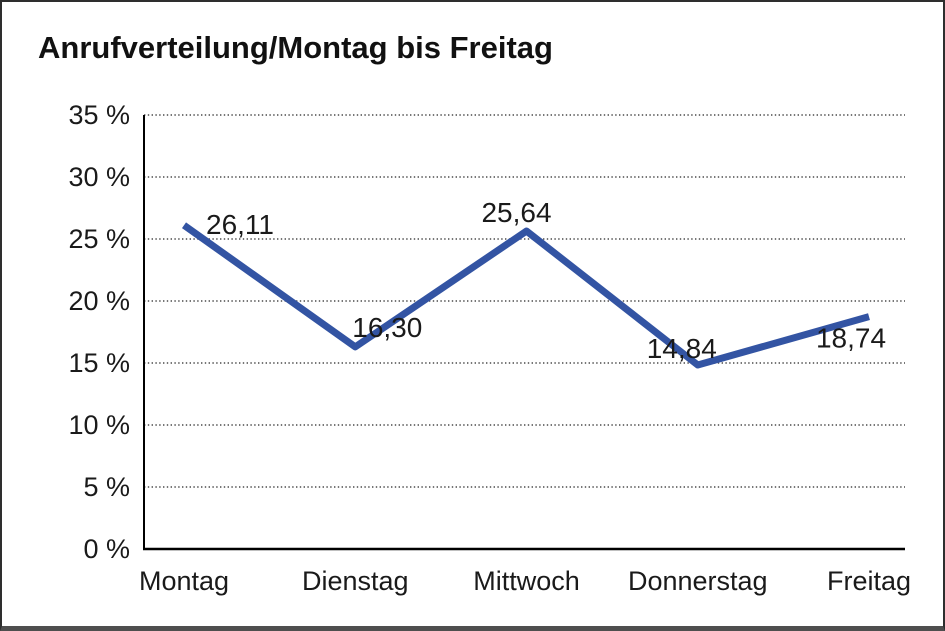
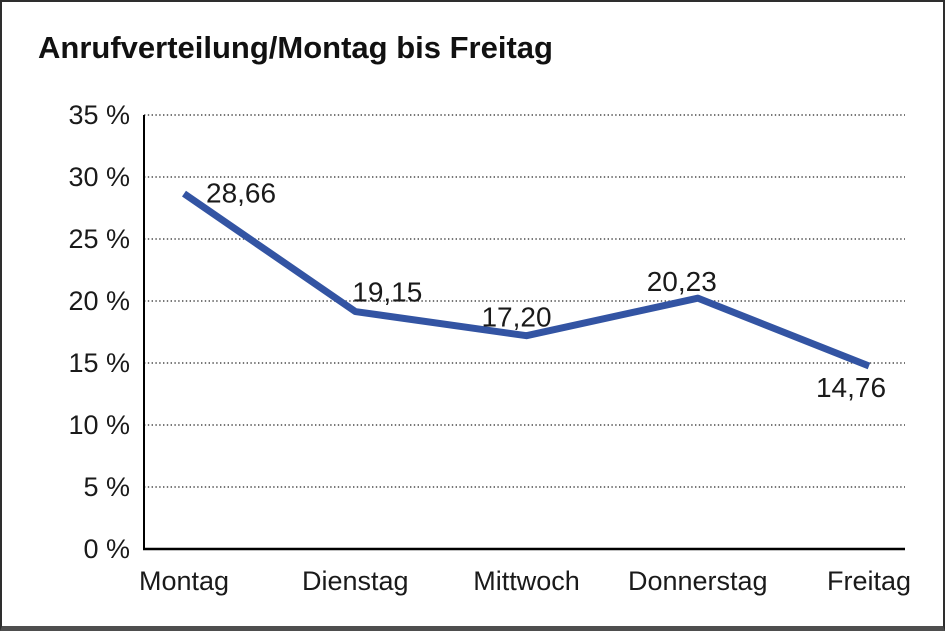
Montag: 26,11 -> 28,66
Dienstag: 16,30 -> 19,15
Mittwoch: 25,64 -> 17,20
Donnerstag: 14,84 -> 20,23
Freitag: 18,74 -> 14,76
